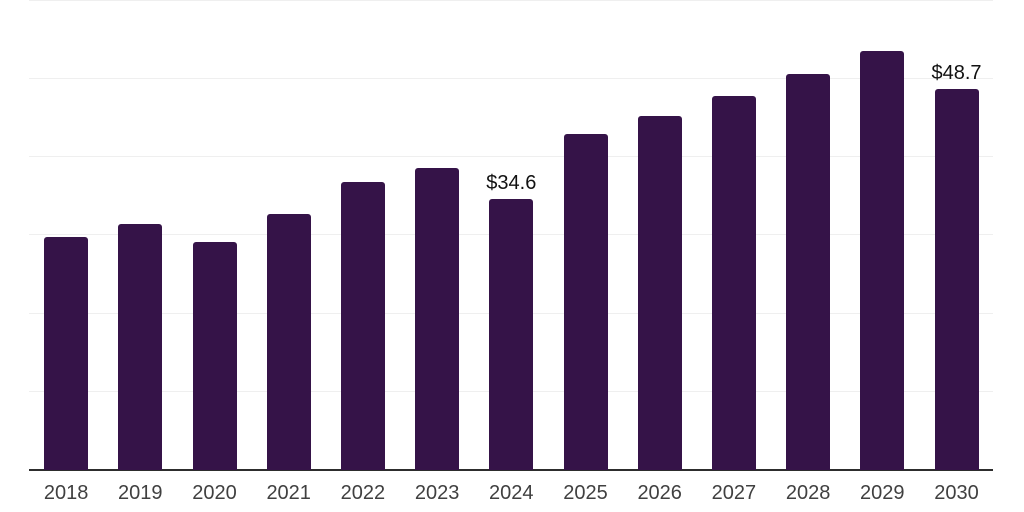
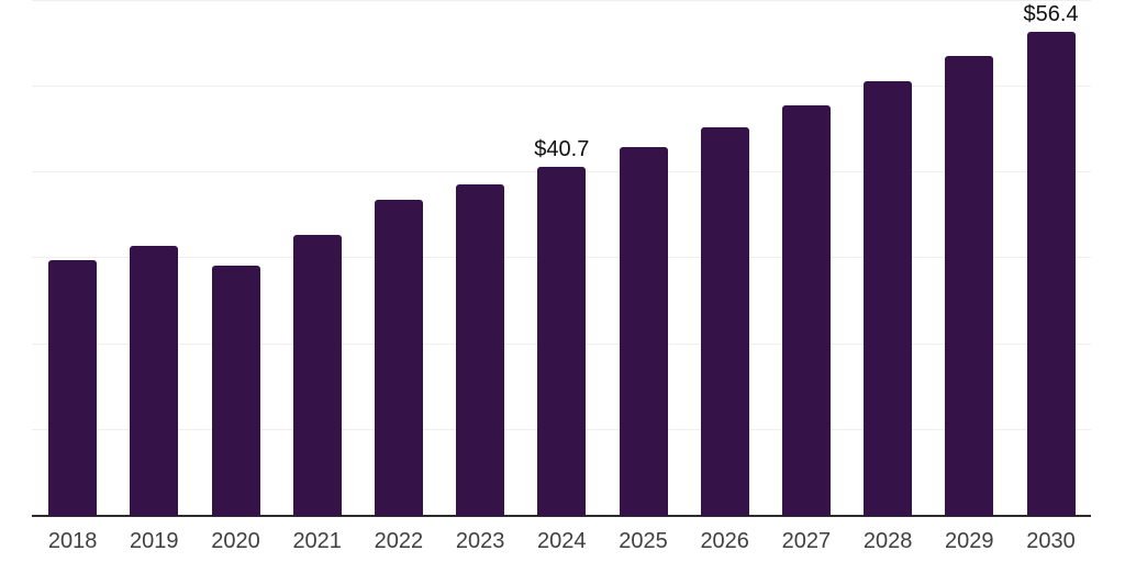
2024: $34.6 -> $40.7
2030: $48.7 -> $56.4
